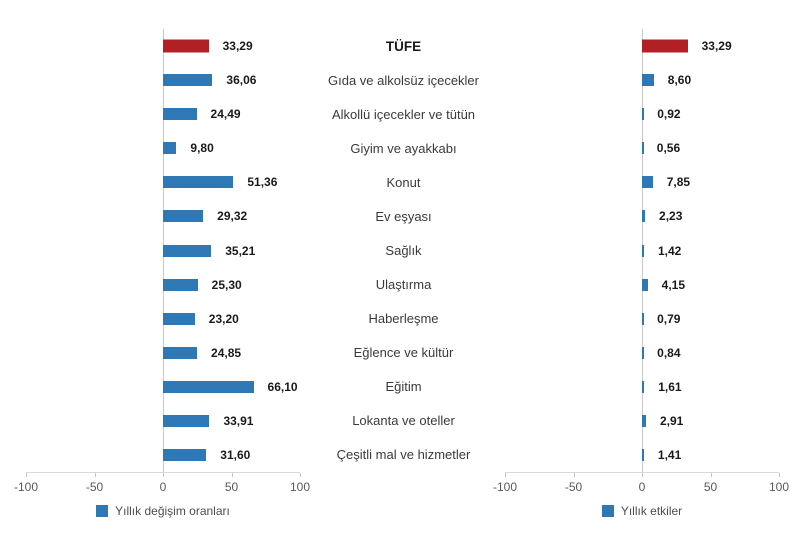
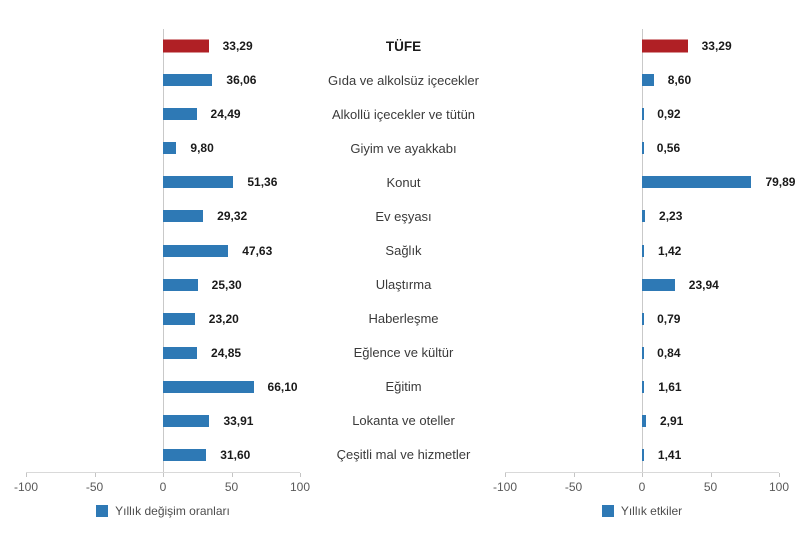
Yıllık etkiler/Konut: 7,85 -> 79,89
Yıllık değişim oranları/Sağlık: 35,21 -> 47,63
Yıllık etkiler/Ulaştırma: 4,15 -> 23,94
